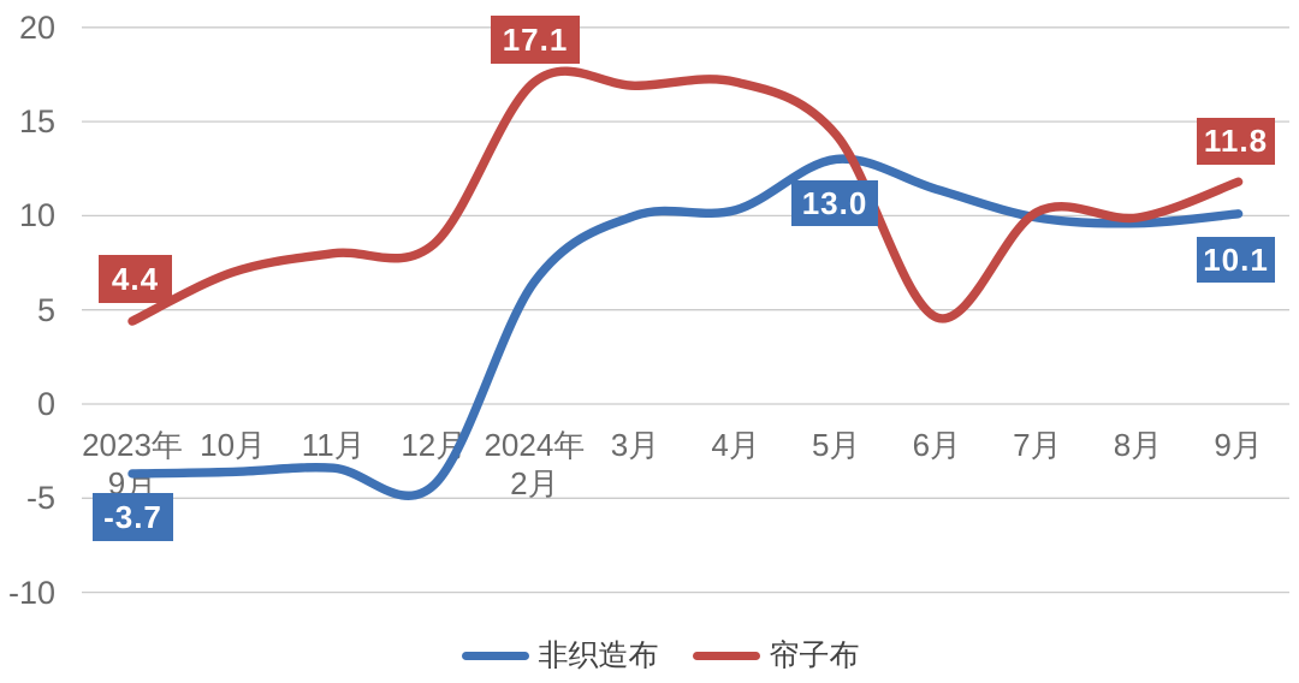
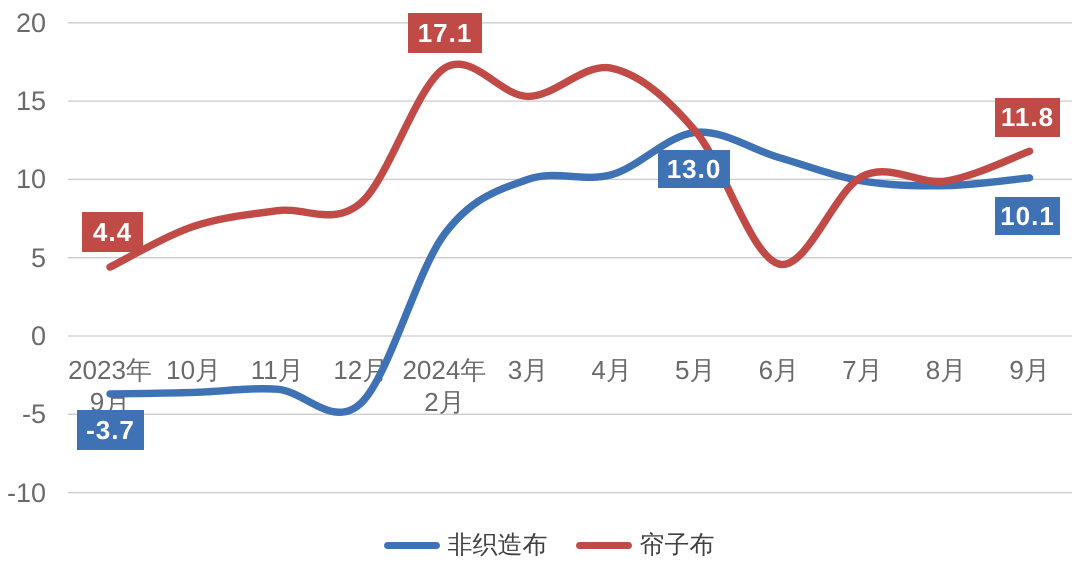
帘子布/3月: 16.9 -> 15.3
帘子布/5月: 14.3 -> 13.1
